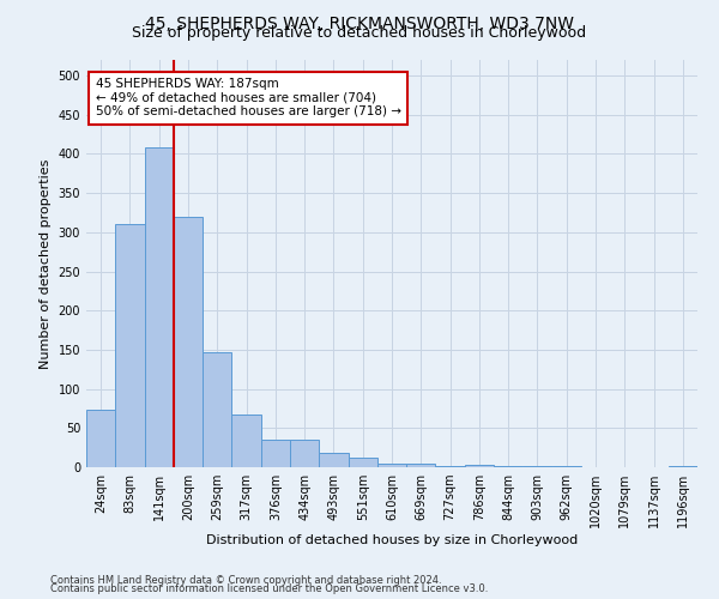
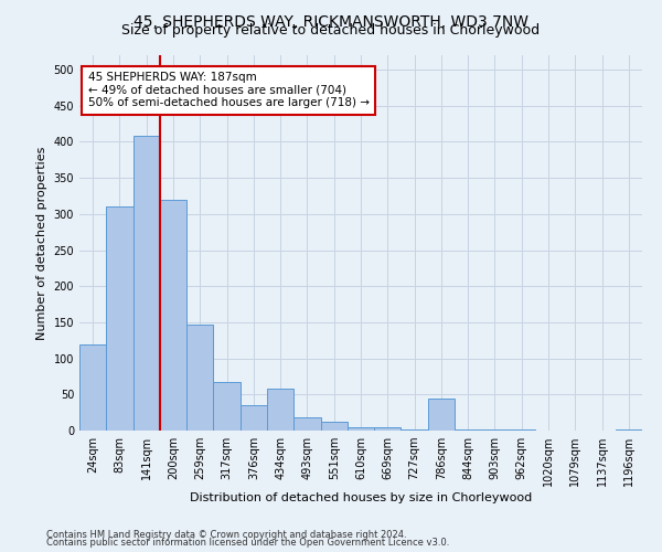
24sqm: 73 -> 120
434sqm: 35 -> 58
786sqm: 3 -> 44
